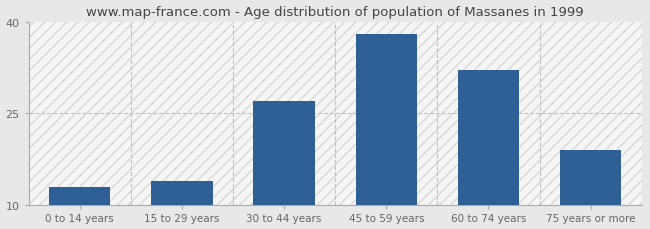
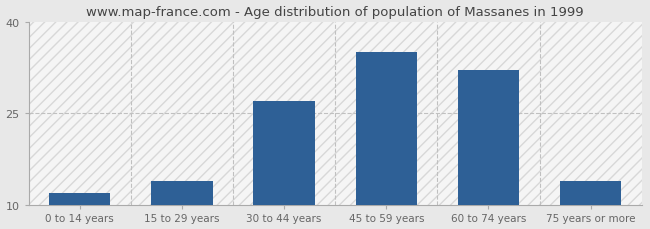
0 to 14 years: 13 -> 12
45 to 59 years: 38 -> 35
75 years or more: 19 -> 14
